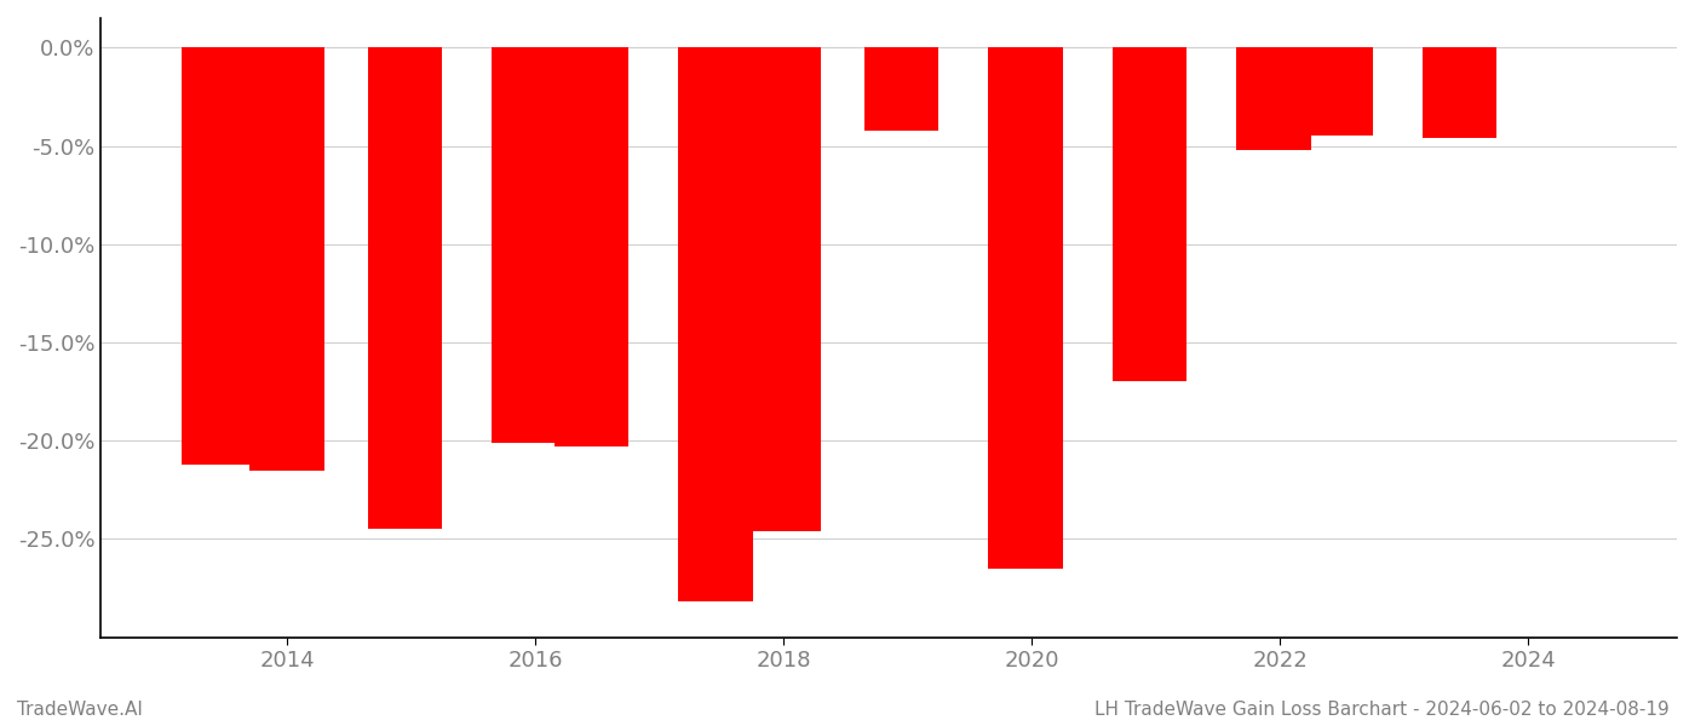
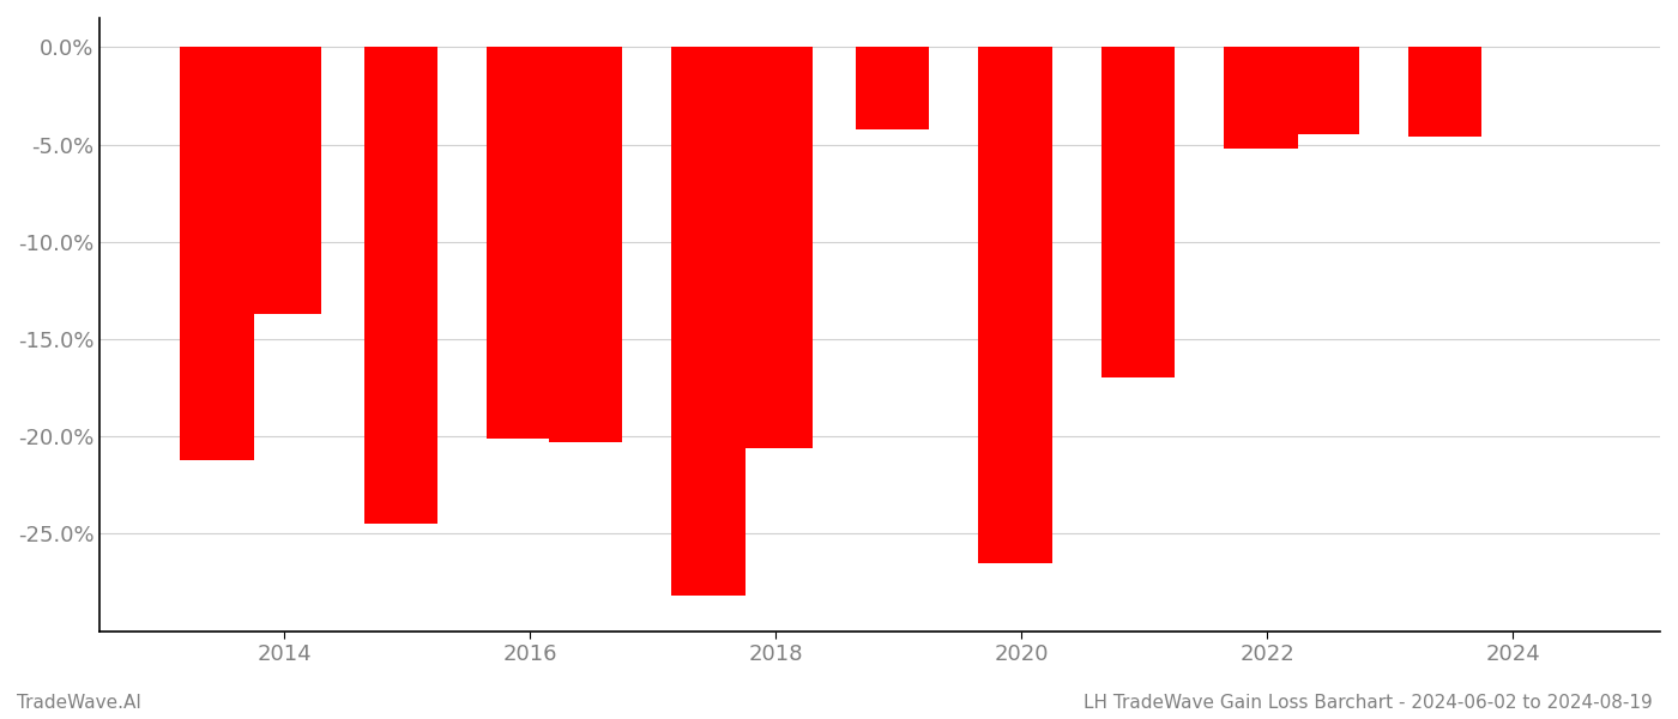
2014: -21.5% -> -13.7%
2018: -24.6% -> -20.6%
